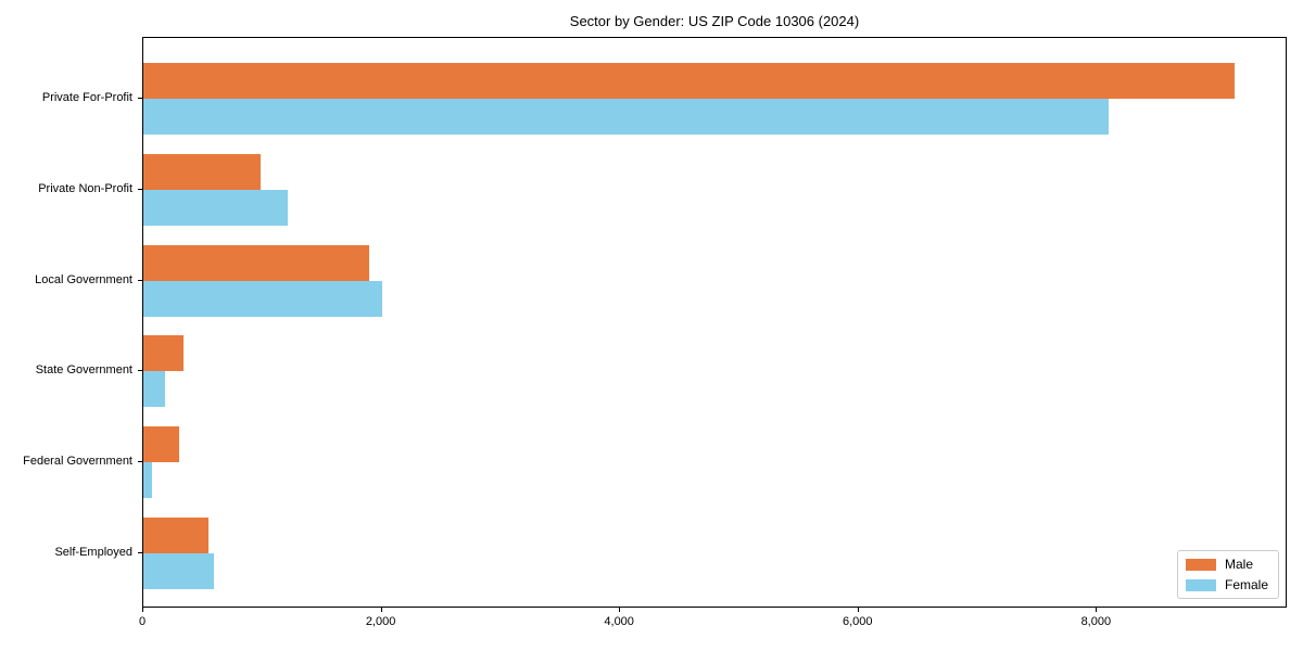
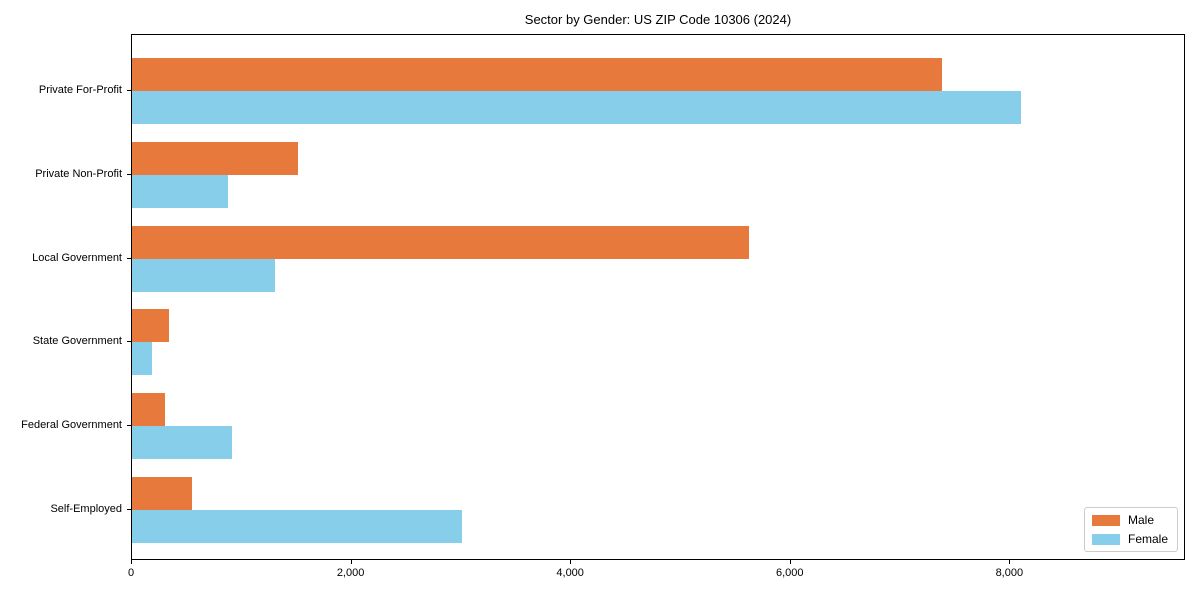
Male/Private For-Profit: 9150 -> 7380
Male/Private Non-Profit: 980 -> 1510
Female/Private Non-Profit: 1210 -> 870
Male/Local Government: 1890 -> 5620
Female/Local Government: 2000 -> 1300
Female/Federal Government: 80 -> 910
Female/Self-Employed: 590 -> 3010
